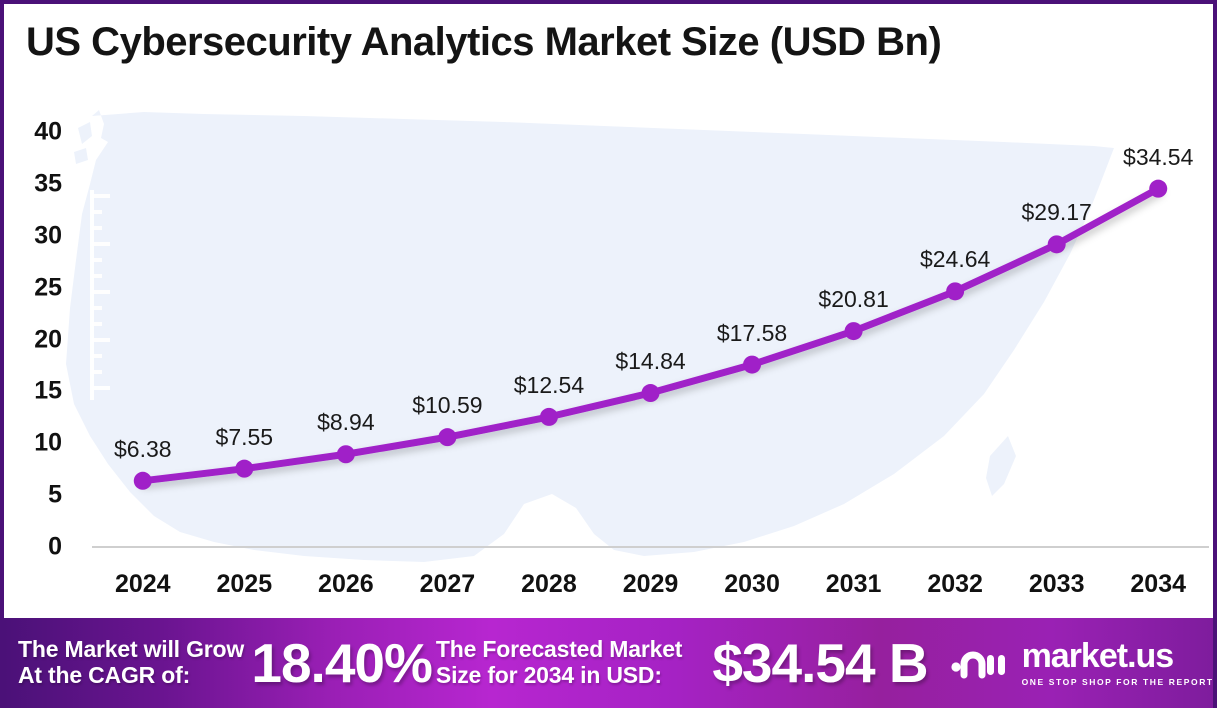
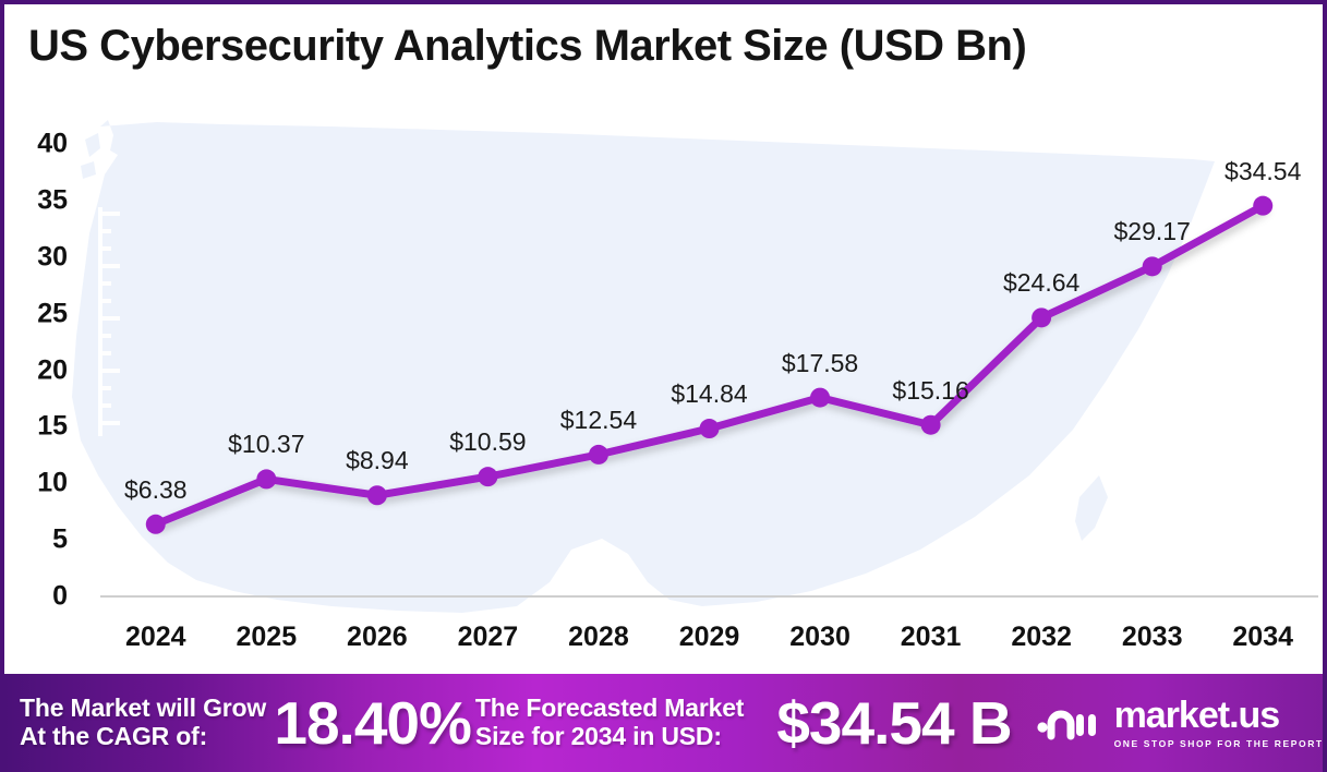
2025: $7.55 -> $10.37
2031: $20.81 -> $15.16
